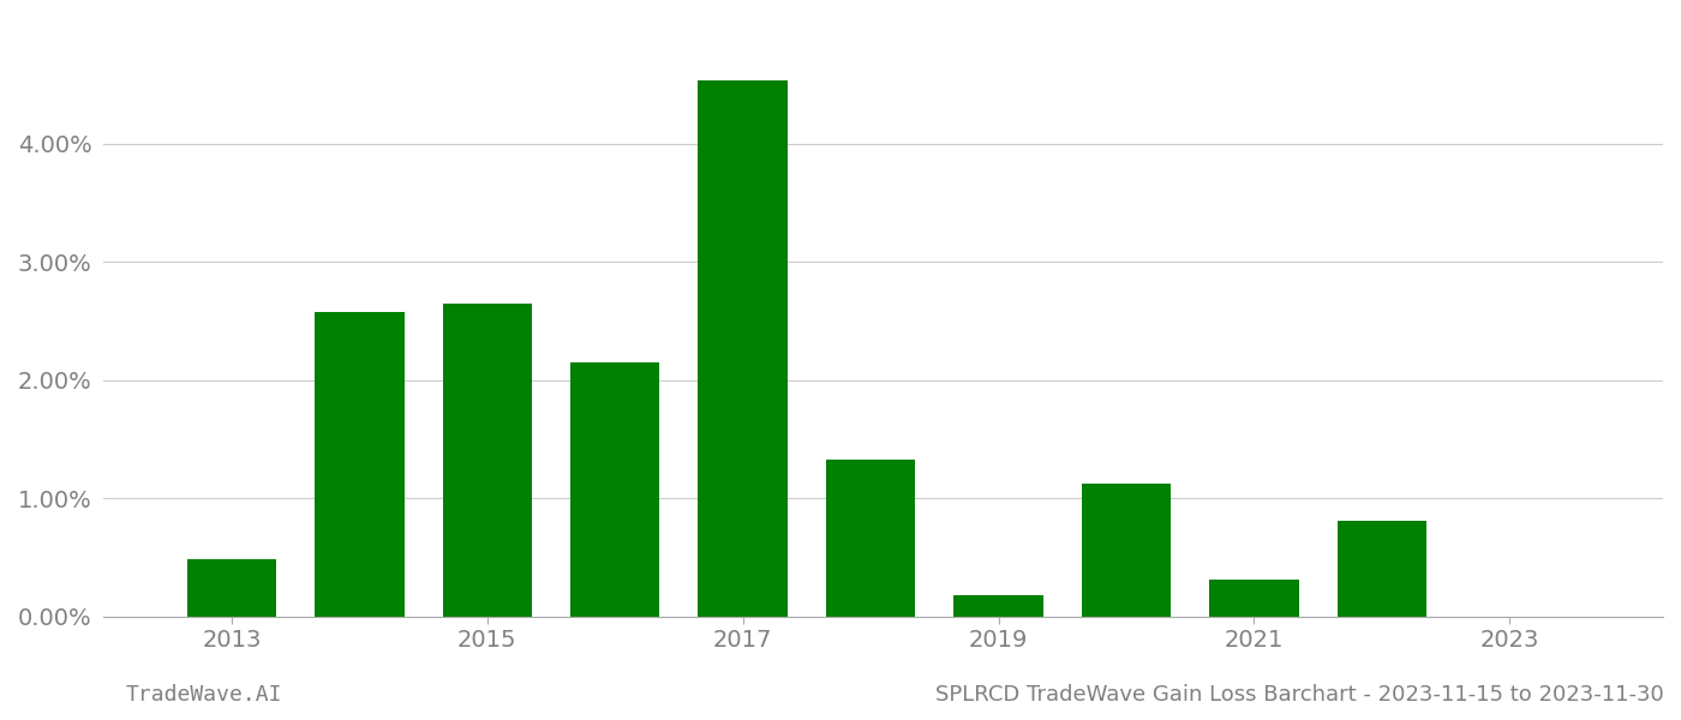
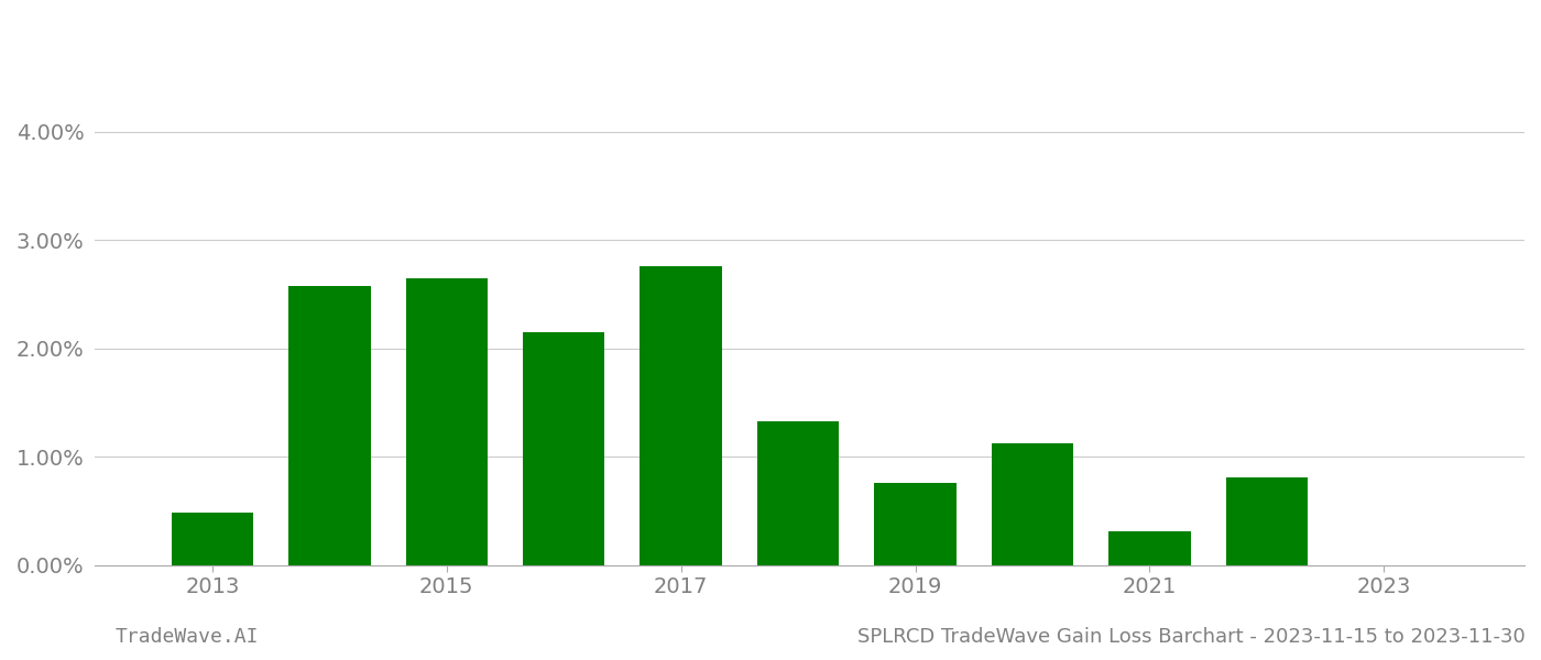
2017: 4.53% -> 2.76%
2019: 0.18% -> 0.76%
